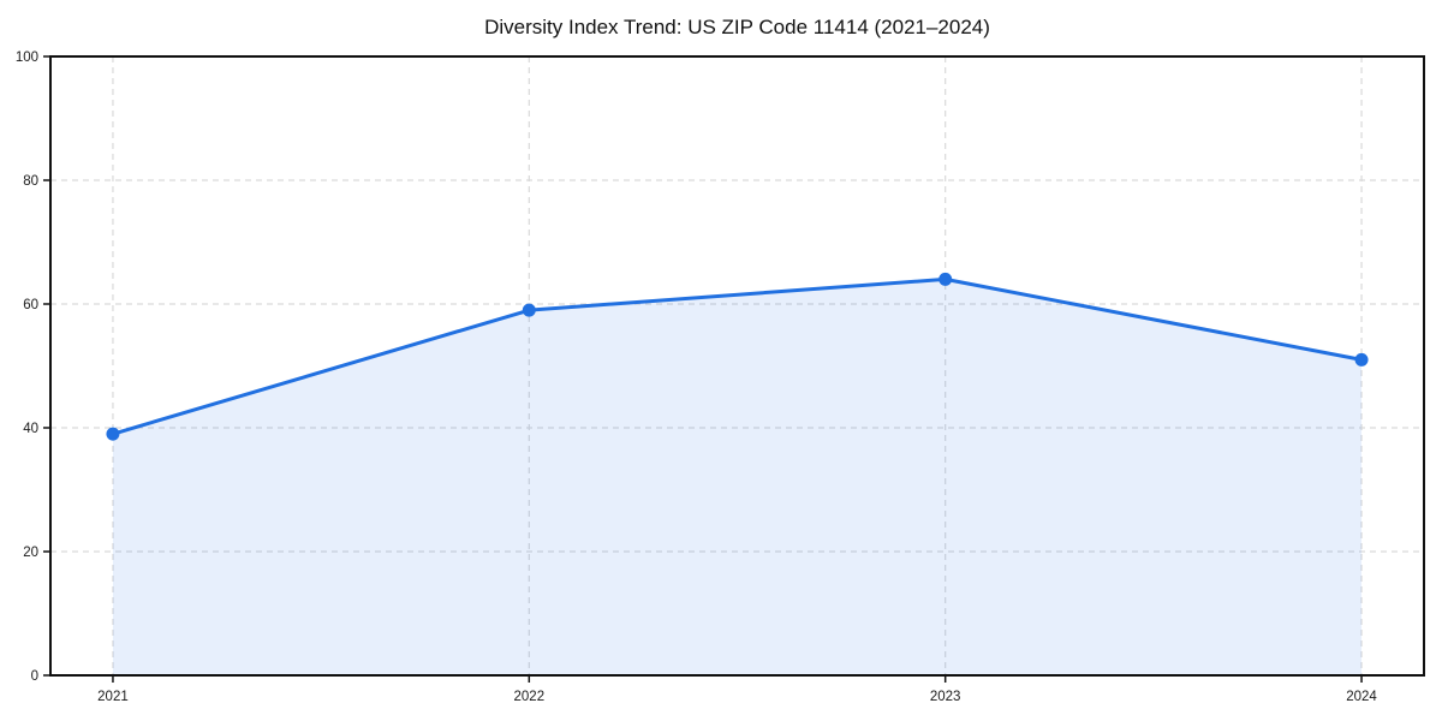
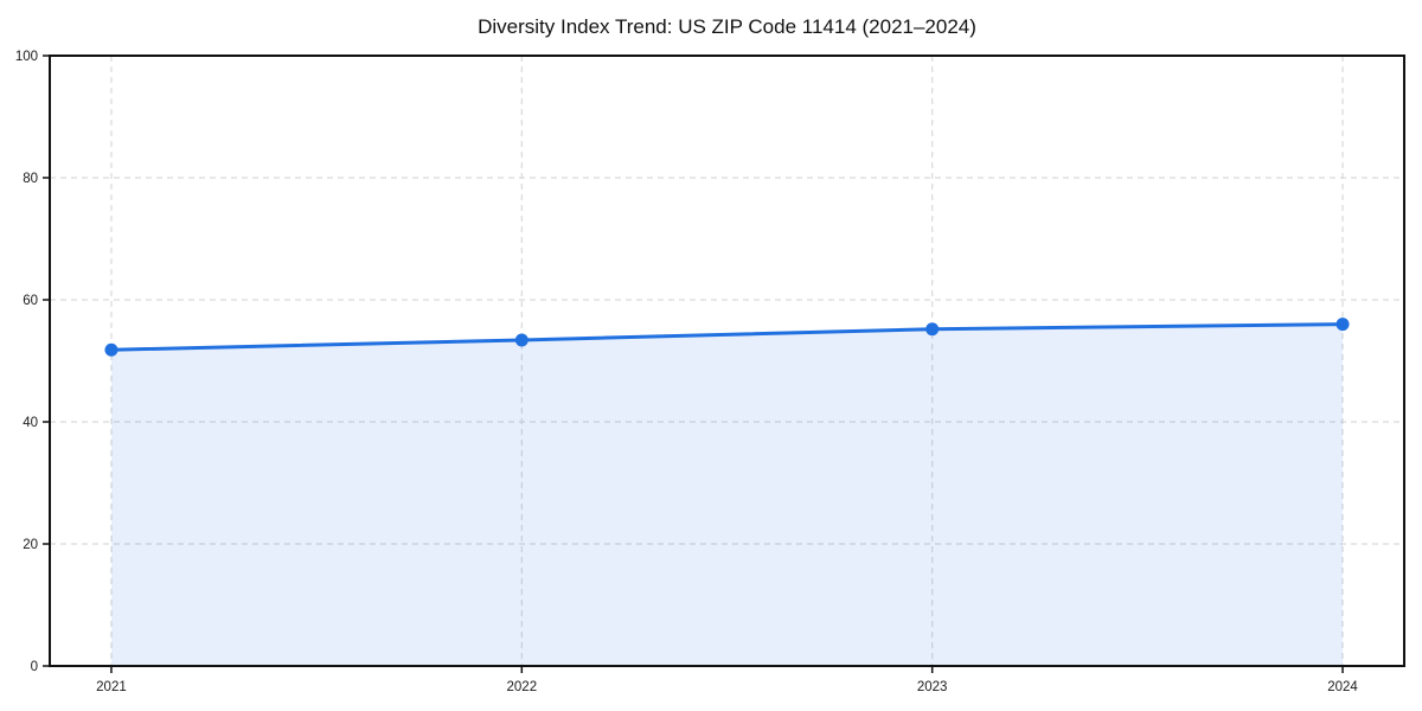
2021: 39 -> 52
2022: 59 -> 53
2023: 64 -> 55
2024: 51 -> 56
